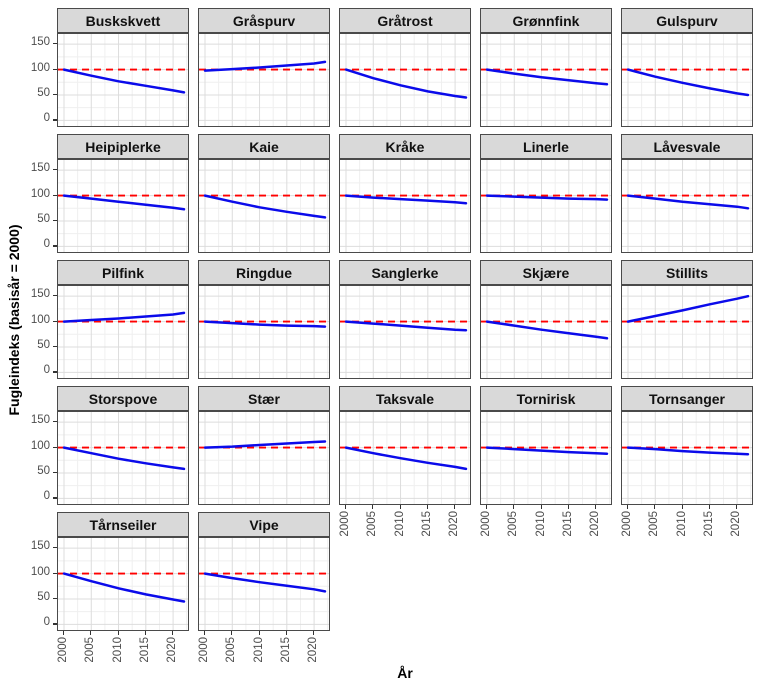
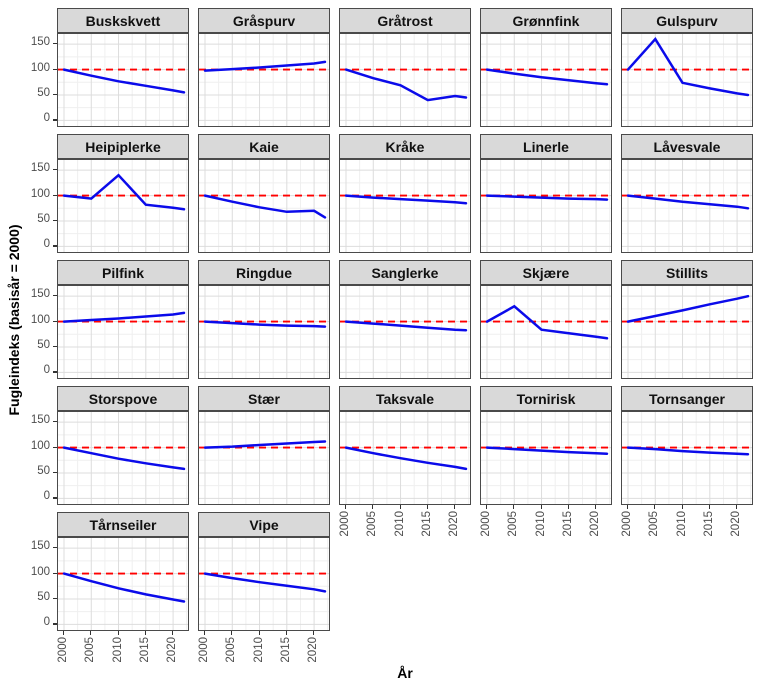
Gulspurv/2005: 90 -> 160
Skjære/2005: 90 -> 130
Heipiplerke/2010: 90 -> 140
Gråtrost/2015: 60 -> 40
Kaie/2020: 60 -> 70
